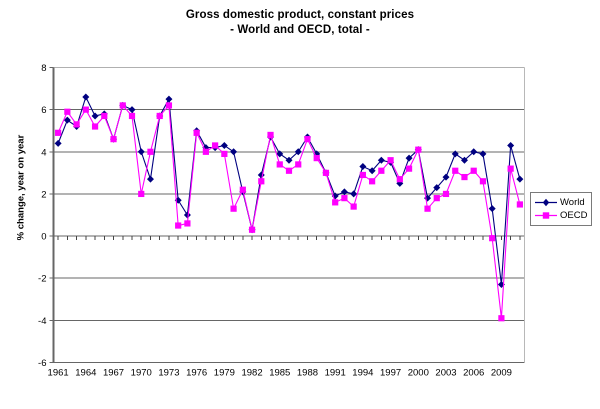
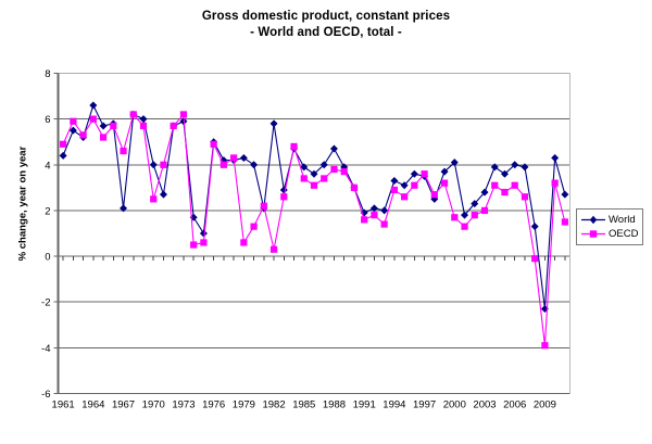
World/1967: 4.6 -> 2.1
OECD/1970: 2.0 -> 2.5
World/1973: 6.5 -> 5.9
OECD/1979: 3.9 -> 0.6
World/1982: 0.3 -> 5.8
OECD/1988: 4.6 -> 3.8
OECD/2000: 4.1 -> 1.7
